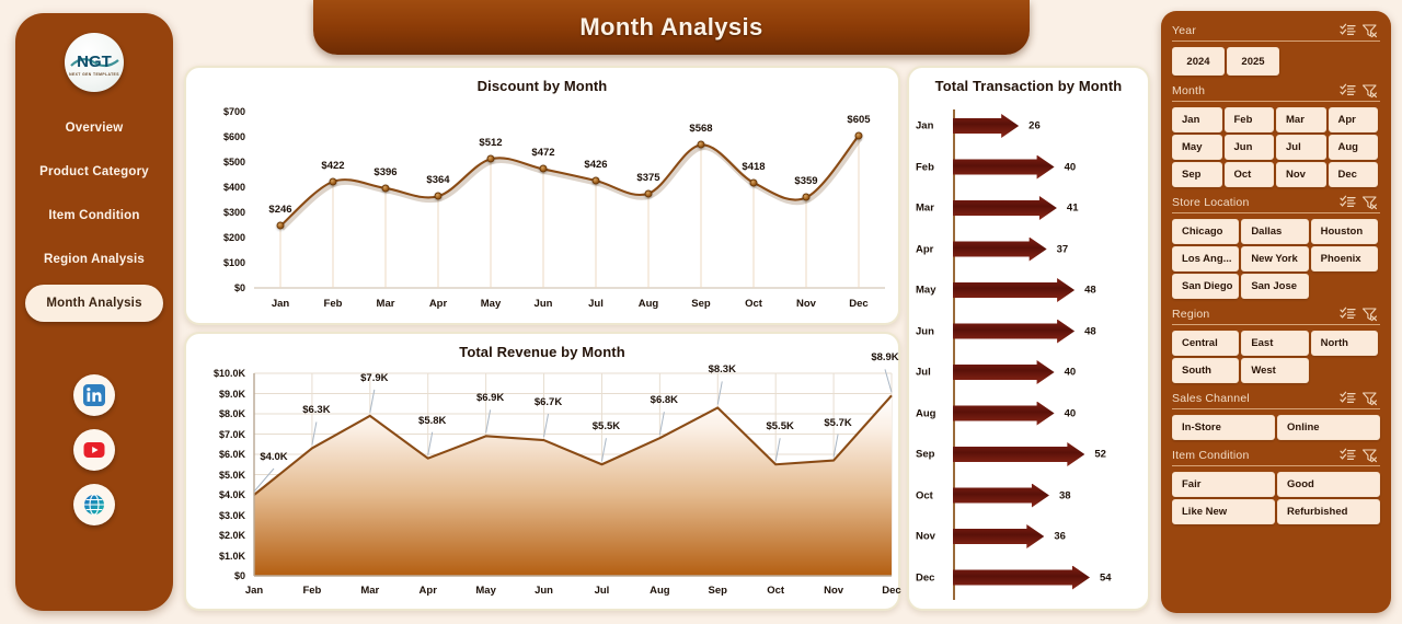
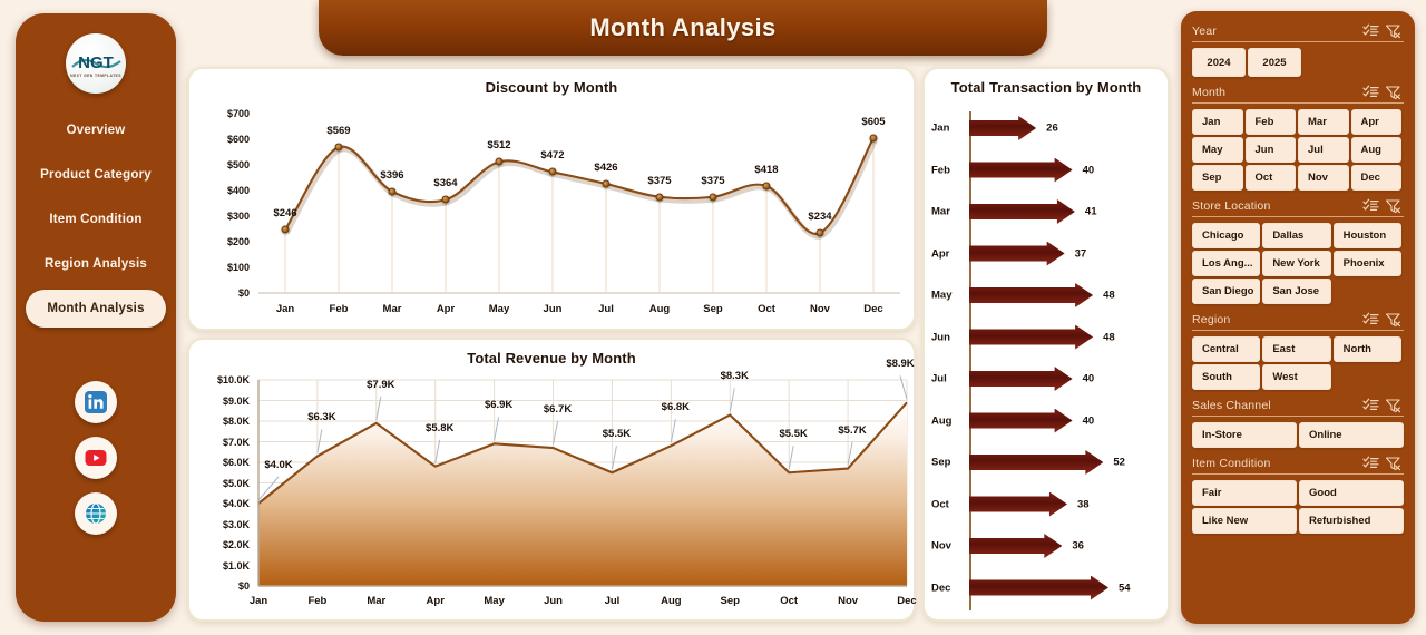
Discount by Month/Feb: $422 -> $569
Discount by Month/Sep: $568 -> $375
Discount by Month/Nov: $359 -> $234
